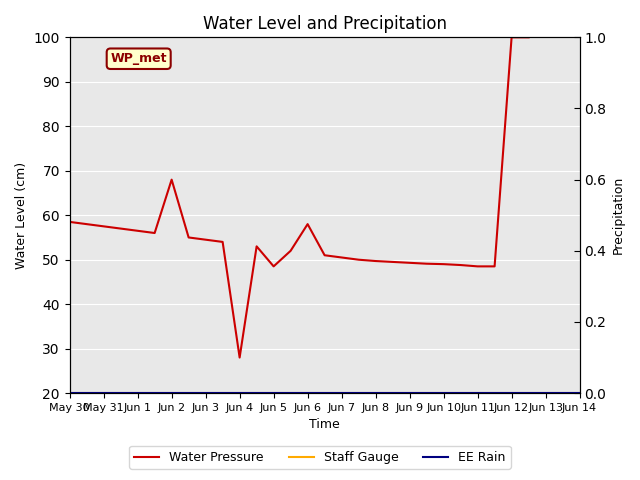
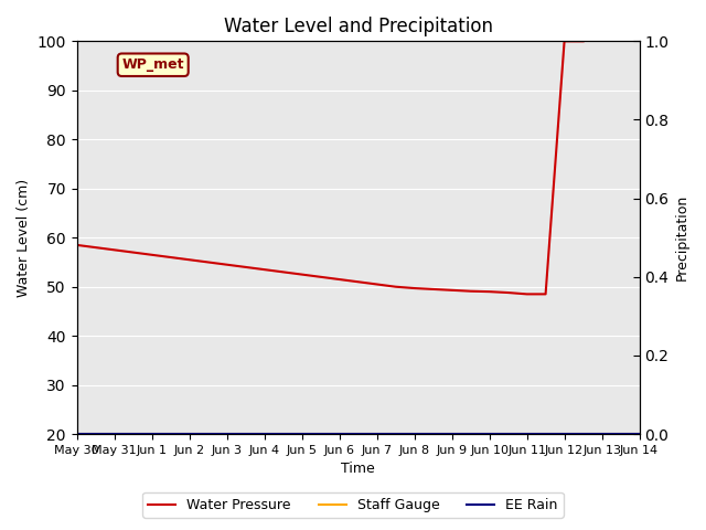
Jun 2: 68.0 -> 55.5
Jun 4: 28.0 -> 53.5
Jun 5: 48.5 -> 52.5
Jun 6: 58.0 -> 51.5
